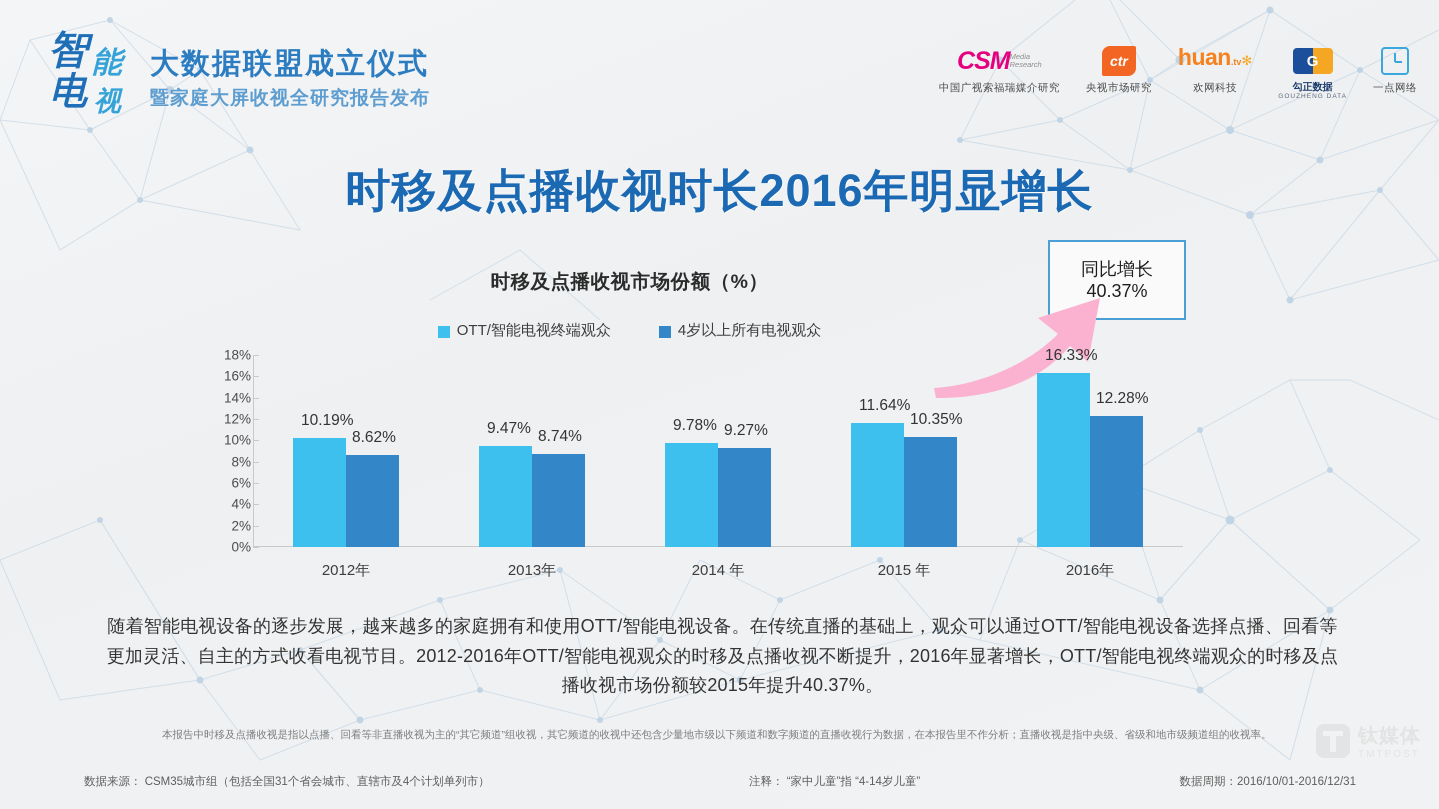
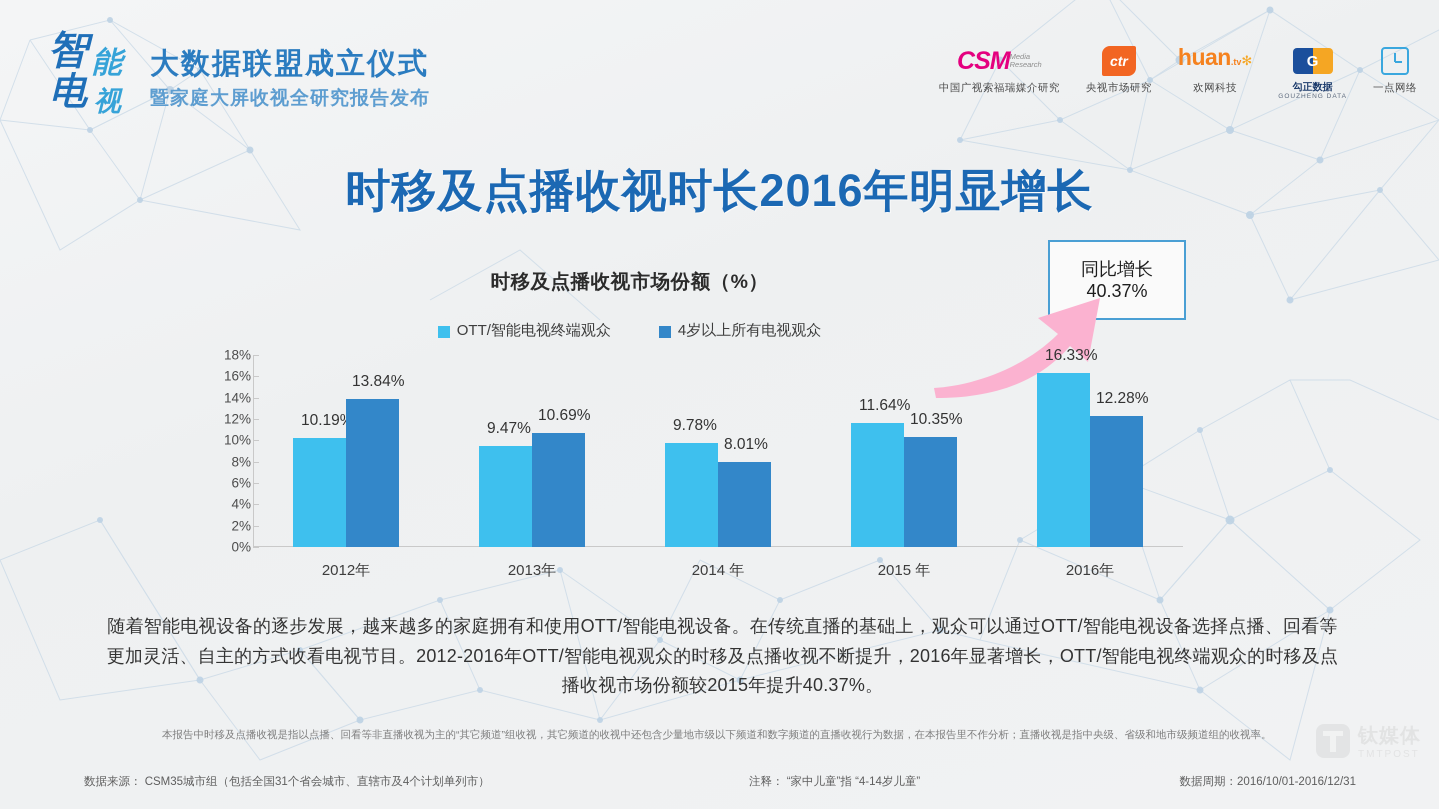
4岁以上所有电视观众/2012年: 8.62% -> 13.84%
4岁以上所有电视观众/2013年: 8.74% -> 10.69%
4岁以上所有电视观众/2014 年: 9.27% -> 8.01%
